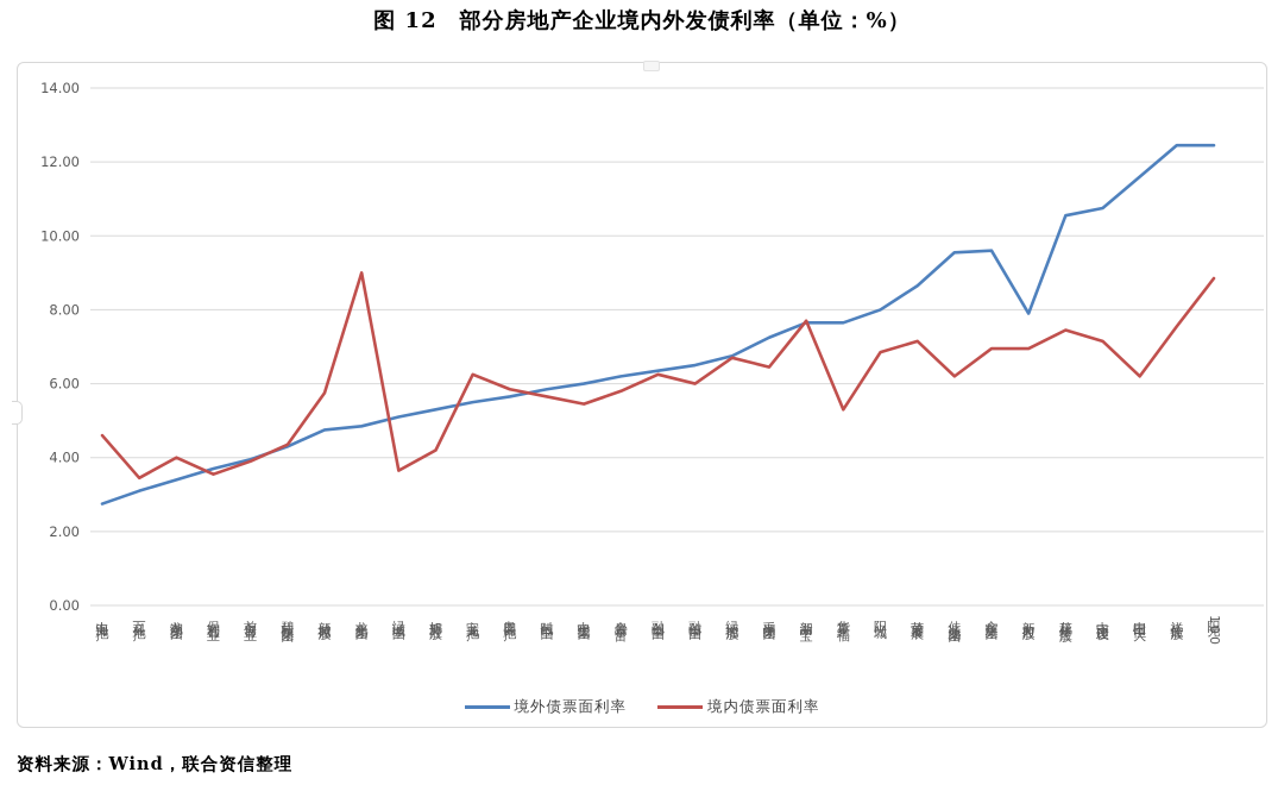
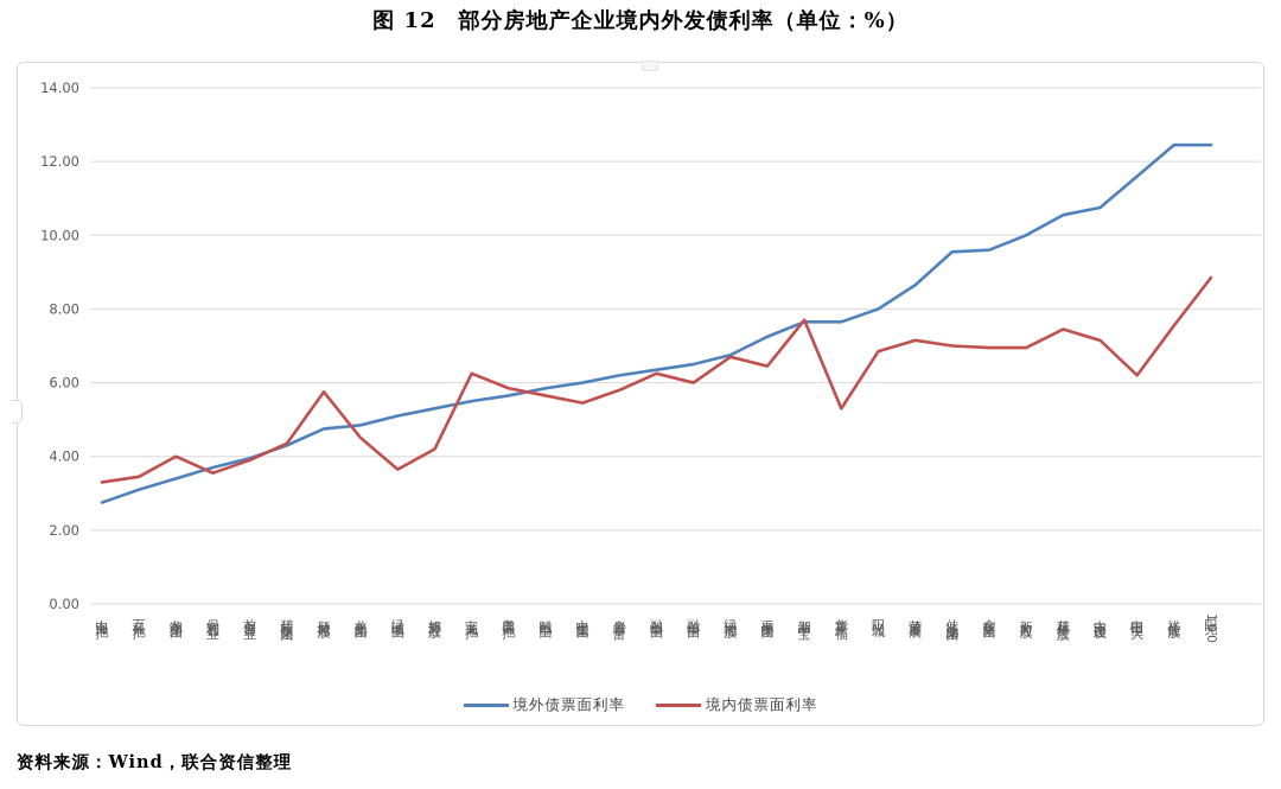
境内债票面利率/中海地产: 4.6 -> 3.3
境内债票面利率/龙光集团: 9.0 -> 4.5
境内债票面利率/佳兆业集团: 6.2 -> 7.0
境外债票面利率/新力控股: 7.9 -> 10.0
